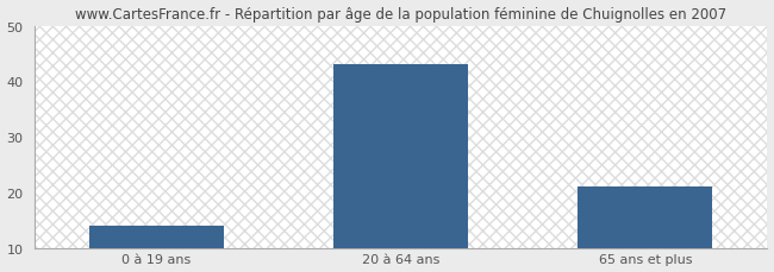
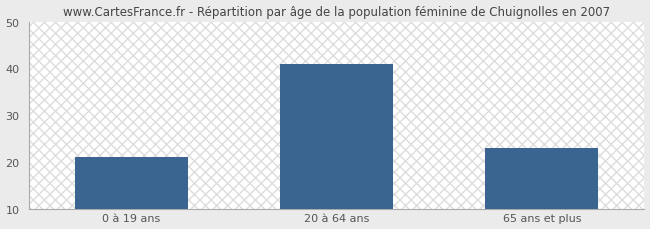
0 à 19 ans: 14 -> 21
20 à 64 ans: 43 -> 41
65 ans et plus: 21 -> 23
